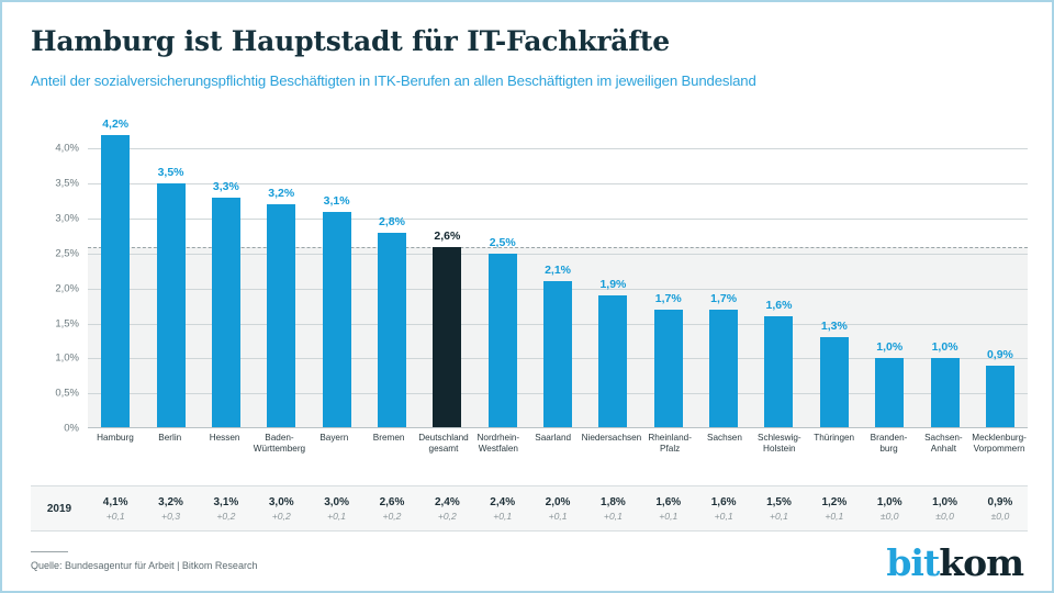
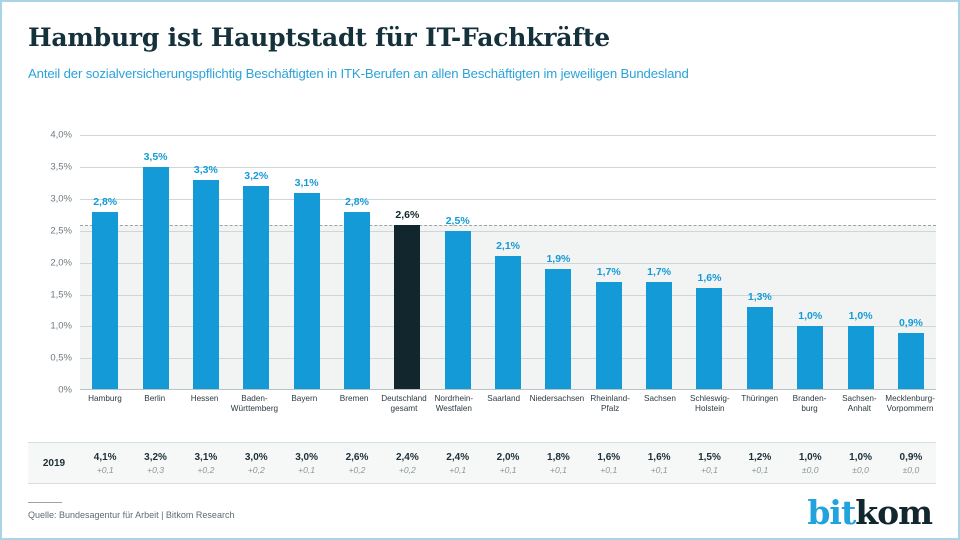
Hamburg: 4,2% -> 2,8%
